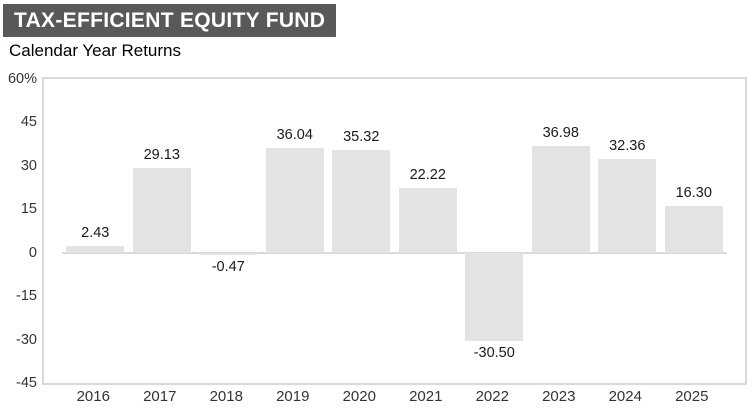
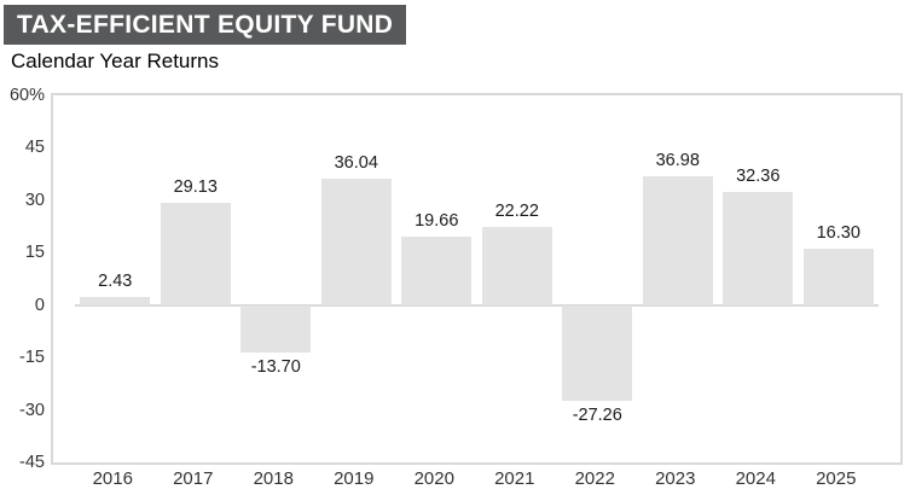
2018: -0.47 -> -13.70
2020: 35.32 -> 19.66
2022: -30.50 -> -27.26
